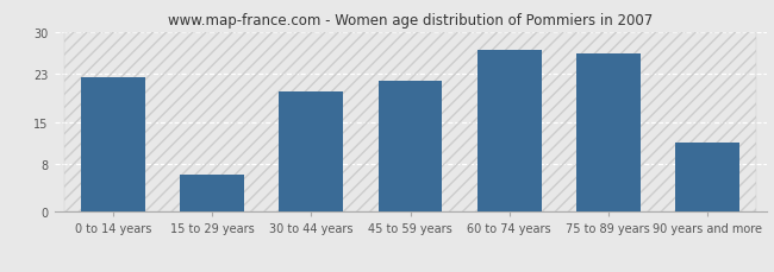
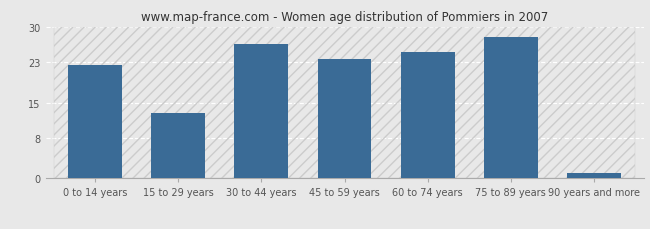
15 to 29 years: 6.2 -> 13.0
30 to 44 years: 20.0 -> 26.5
45 to 59 years: 21.8 -> 23.5
60 to 74 years: 27.0 -> 25.0
75 to 89 years: 26.4 -> 28.0
90 years and more: 11.6 -> 1.0
